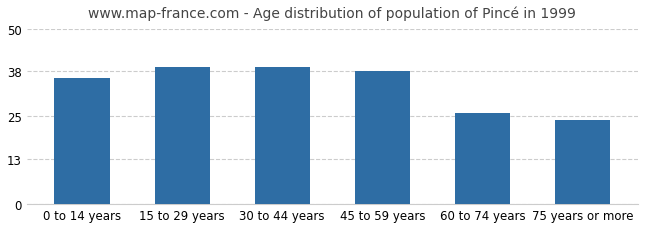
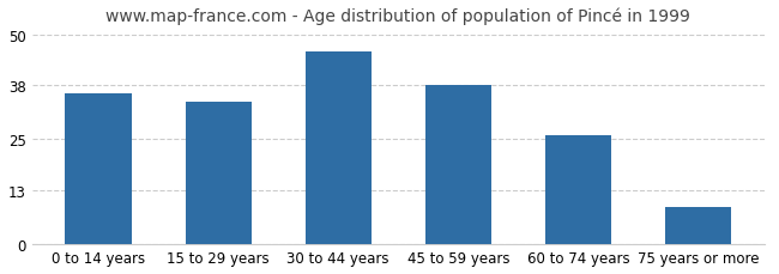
15 to 29 years: 39 -> 34
30 to 44 years: 39 -> 46
75 years or more: 24 -> 9
